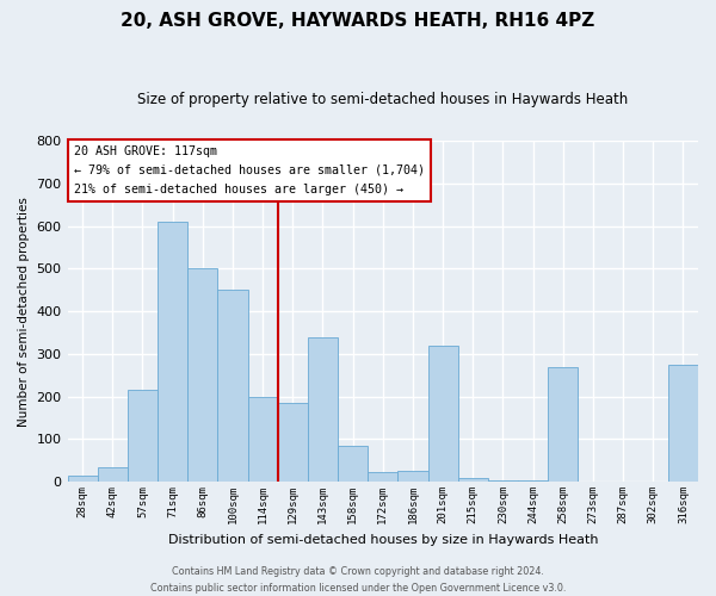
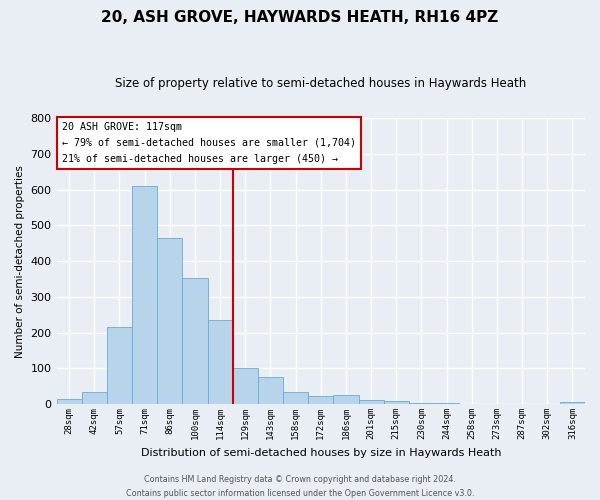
86sqm: 500 -> 465
100sqm: 450 -> 352
114sqm: 200 -> 235
129sqm: 185 -> 102
143sqm: 340 -> 76
158sqm: 85 -> 35
201sqm: 320 -> 12
258sqm: 270 -> 1
316sqm: 275 -> 5
